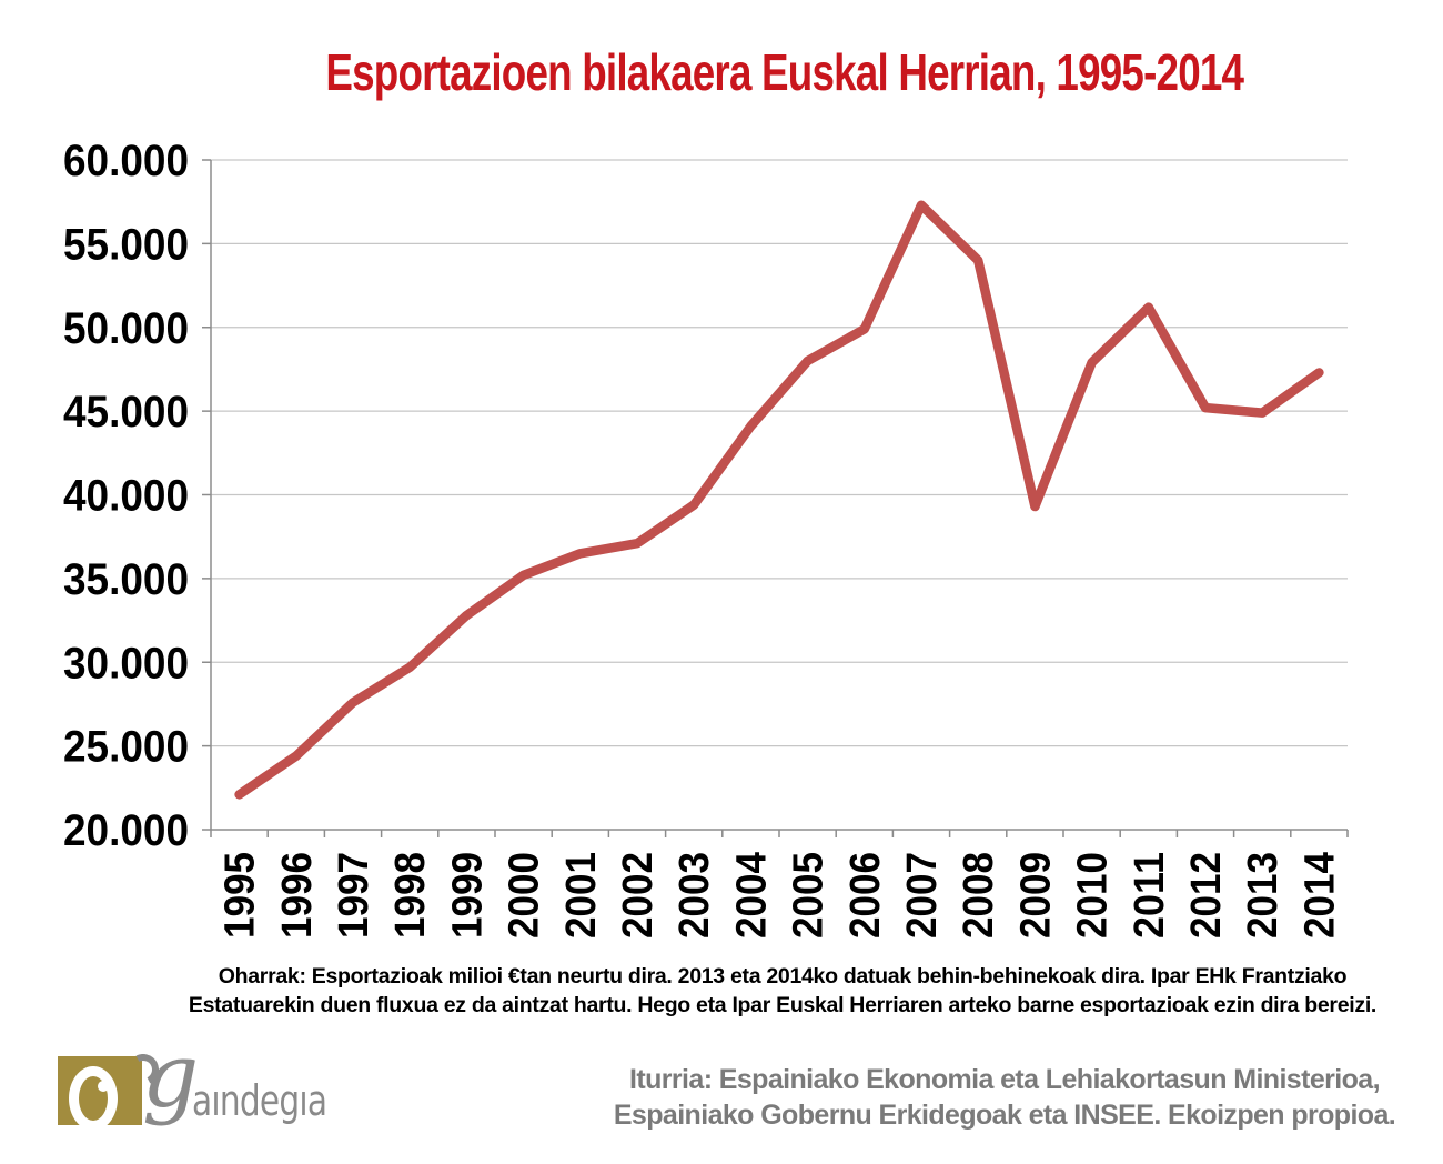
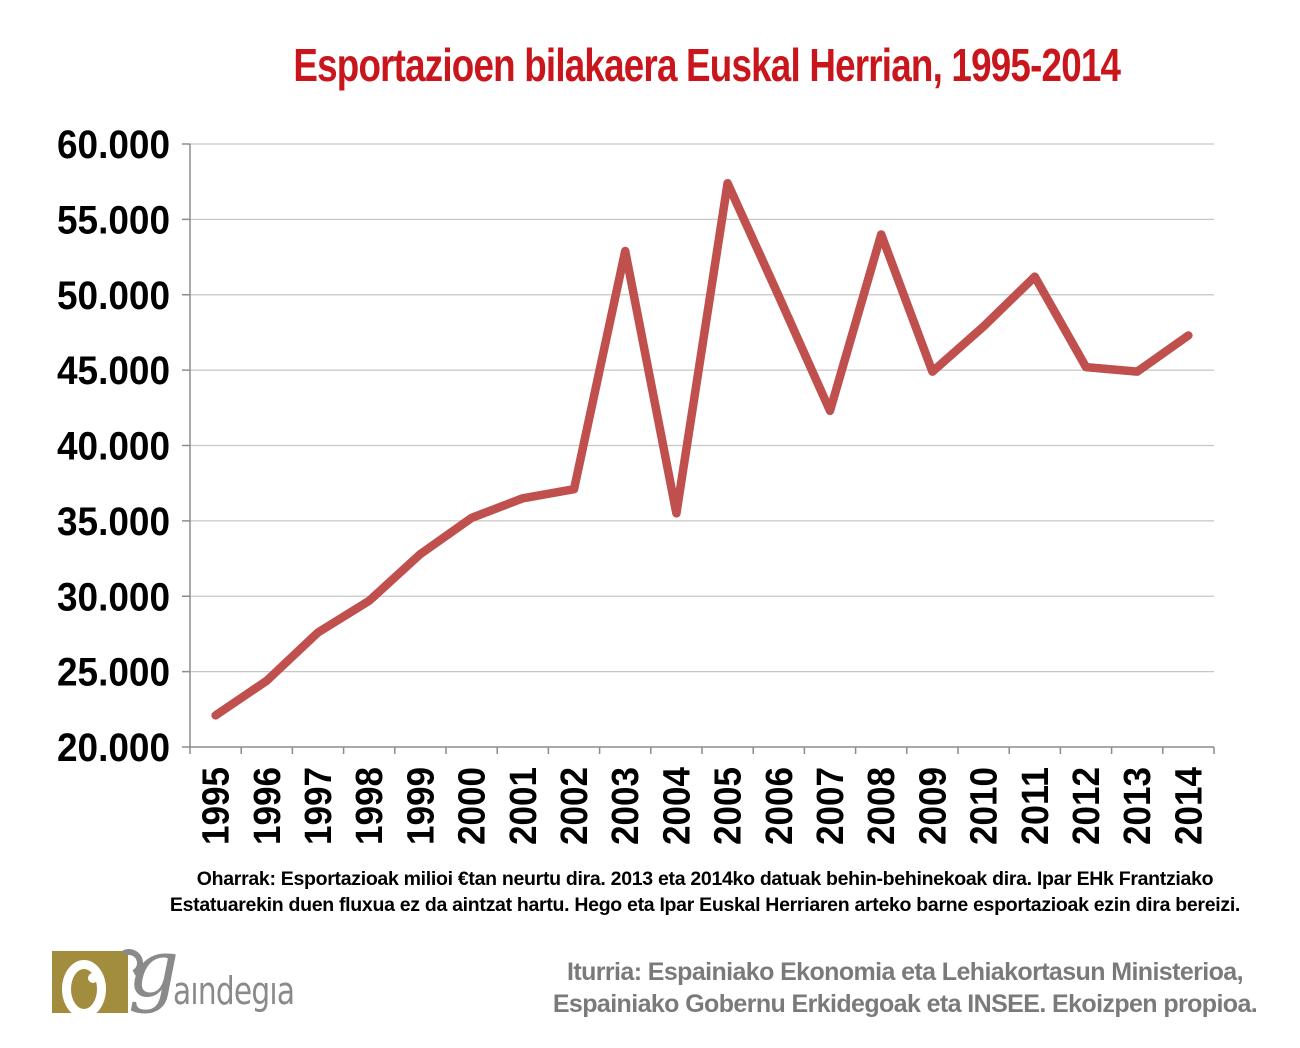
2003: 39400 -> 52900
2004: 44100 -> 35500
2005: 48000 -> 57400
2007: 57300 -> 42300
2009: 39300 -> 44900
